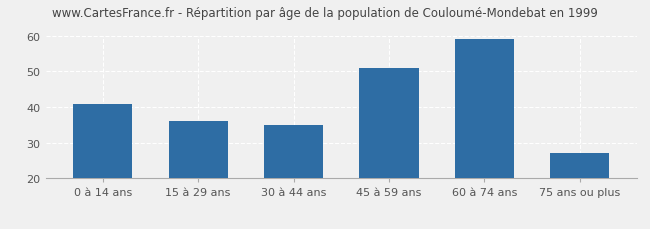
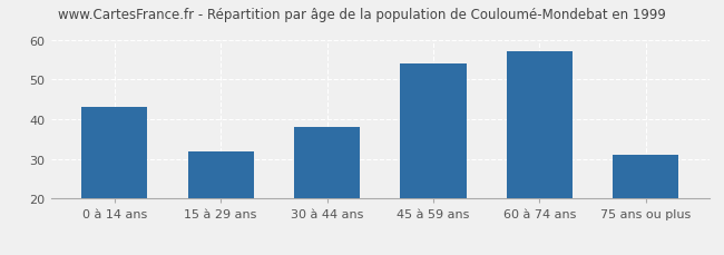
0 à 14 ans: 41 -> 43
15 à 29 ans: 36 -> 32
30 à 44 ans: 35 -> 38
45 à 59 ans: 51 -> 54
60 à 74 ans: 59 -> 57
75 ans ou plus: 27 -> 31
